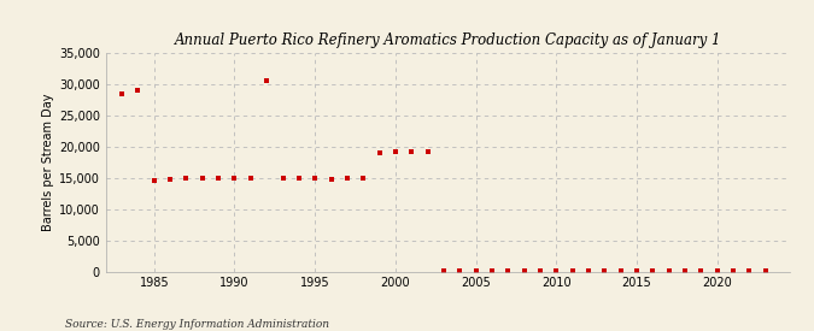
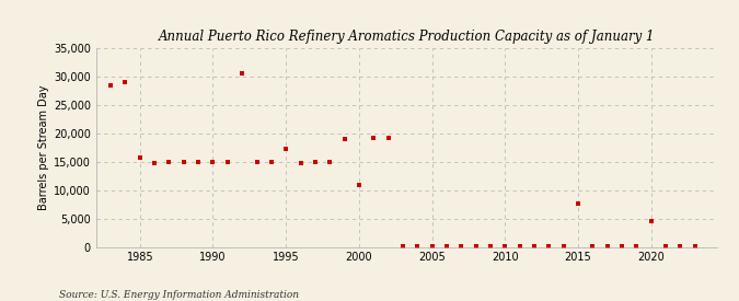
1985: 14,500 -> 15,800
1995: 15,000 -> 17,200
2000: 19,200 -> 10,800
2015: 100 -> 7,600
2020: 100 -> 4,600
